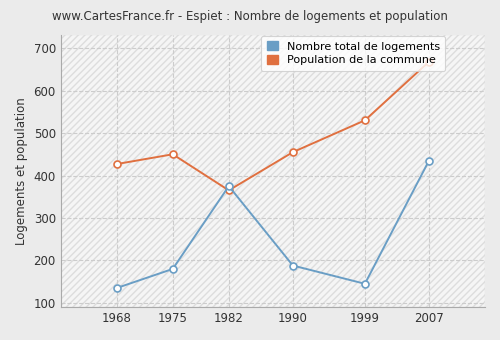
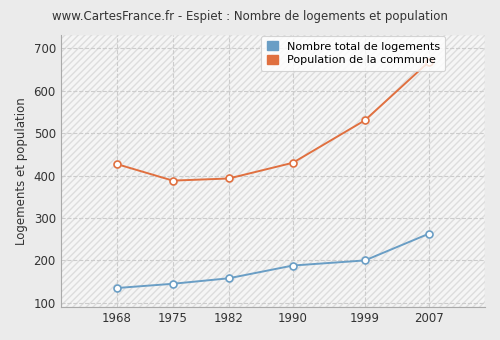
Nombre total de logements/1975: 180 -> 145
Population de la commune/1975: 450 -> 388
Nombre total de logements/1982: 375 -> 158
Population de la commune/1982: 365 -> 393
Population de la commune/1990: 455 -> 430
Nombre total de logements/1999: 145 -> 200
Nombre total de logements/2007: 435 -> 263
